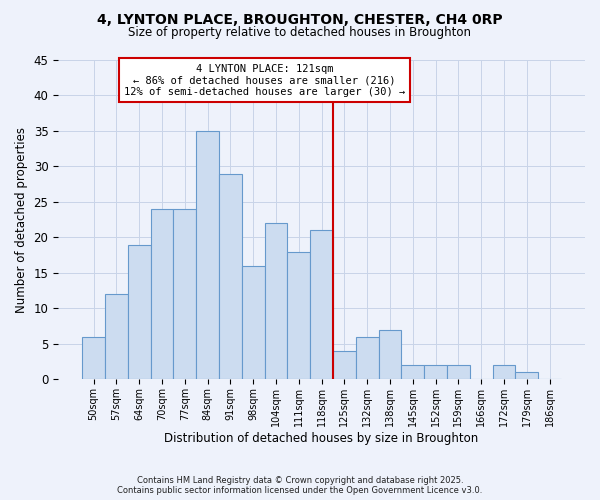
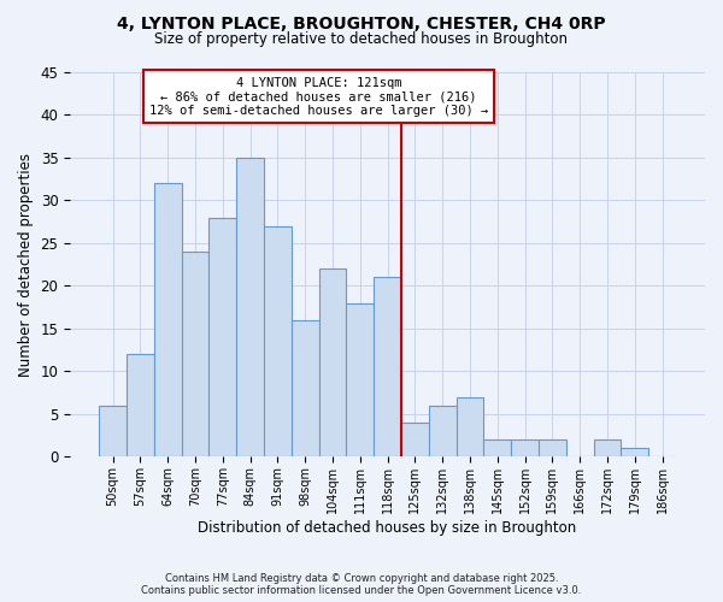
64sqm: 19 -> 32
77sqm: 24 -> 28
91sqm: 29 -> 27
